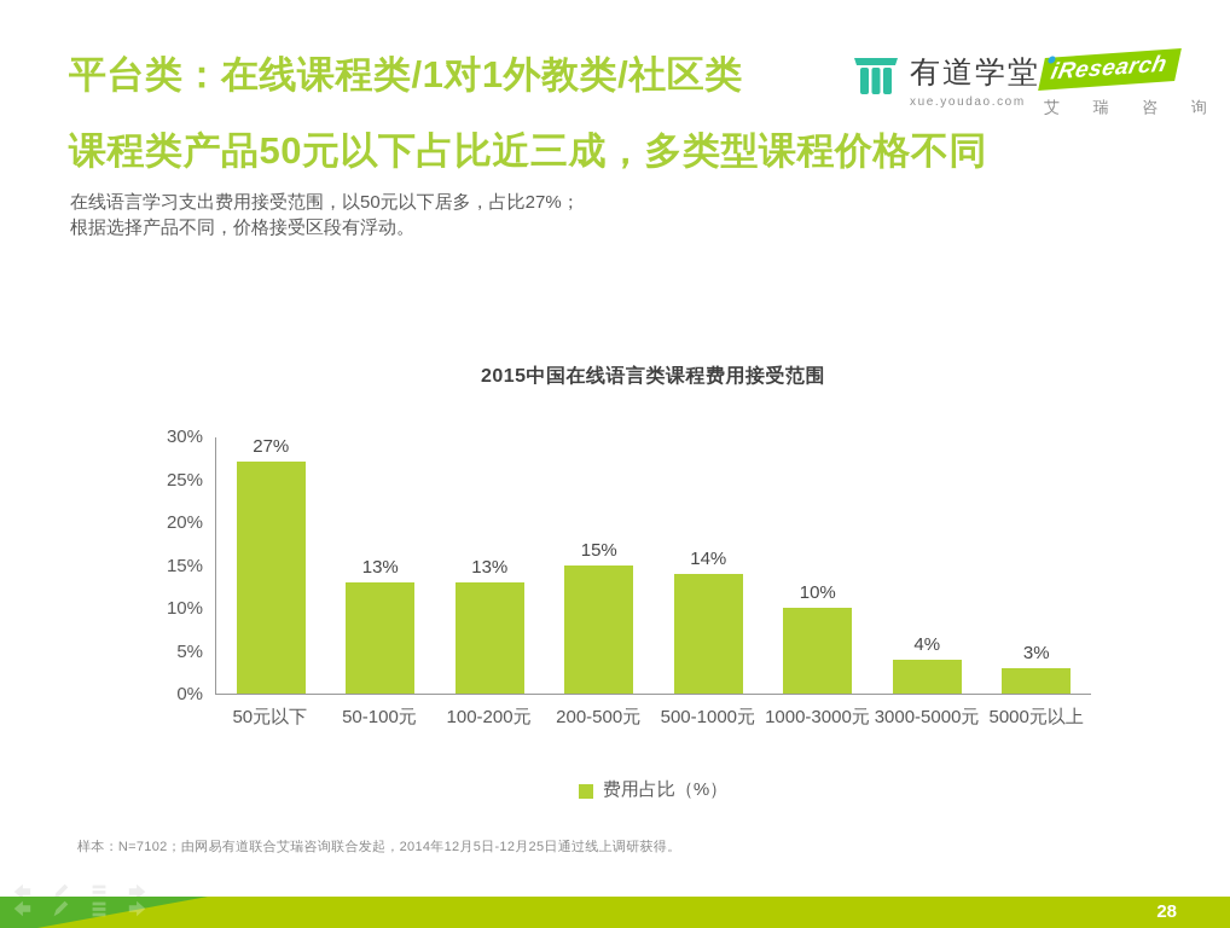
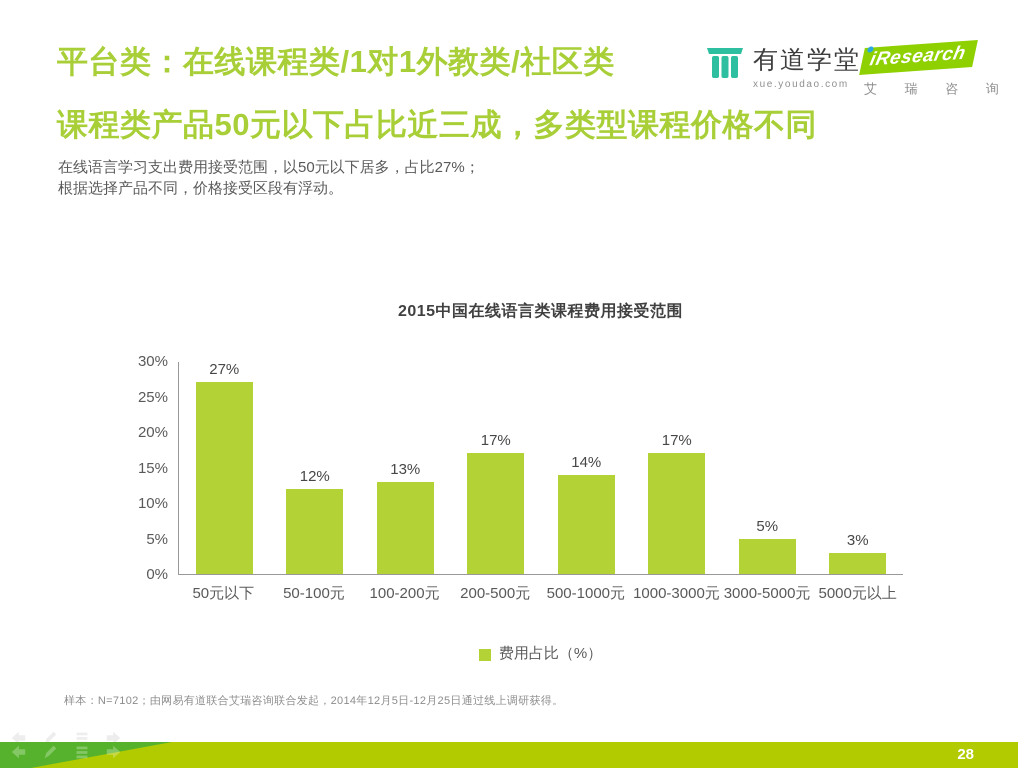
50-100元: 13% -> 12%
200-500元: 15% -> 17%
1000-3000元: 10% -> 17%
3000-5000元: 4% -> 5%
